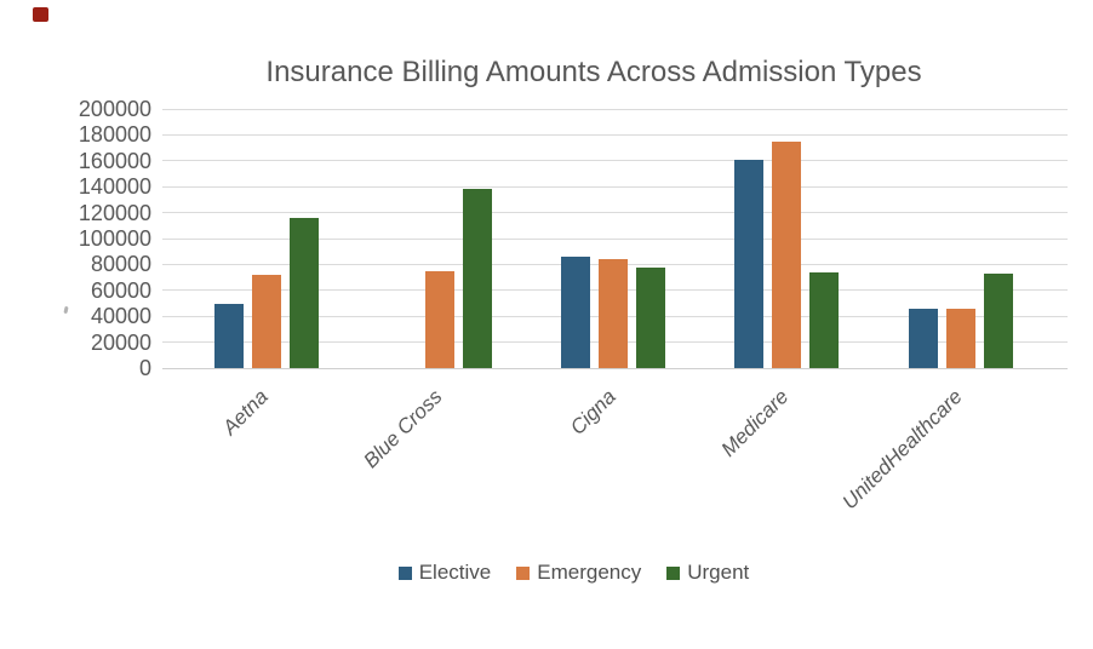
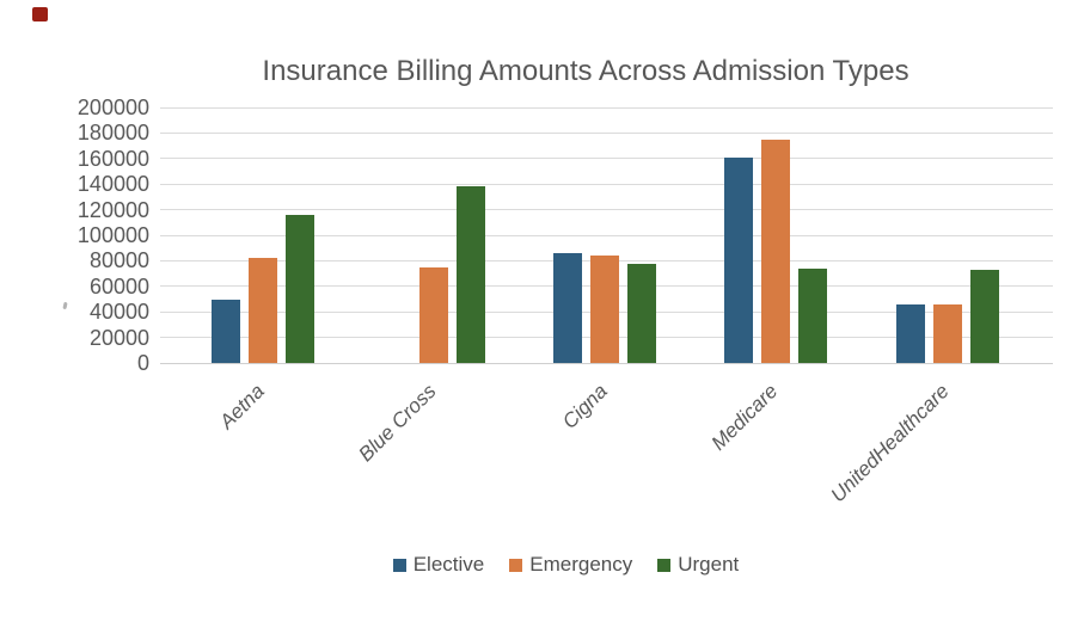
Emergency/Aetna: 72000 -> 82000
